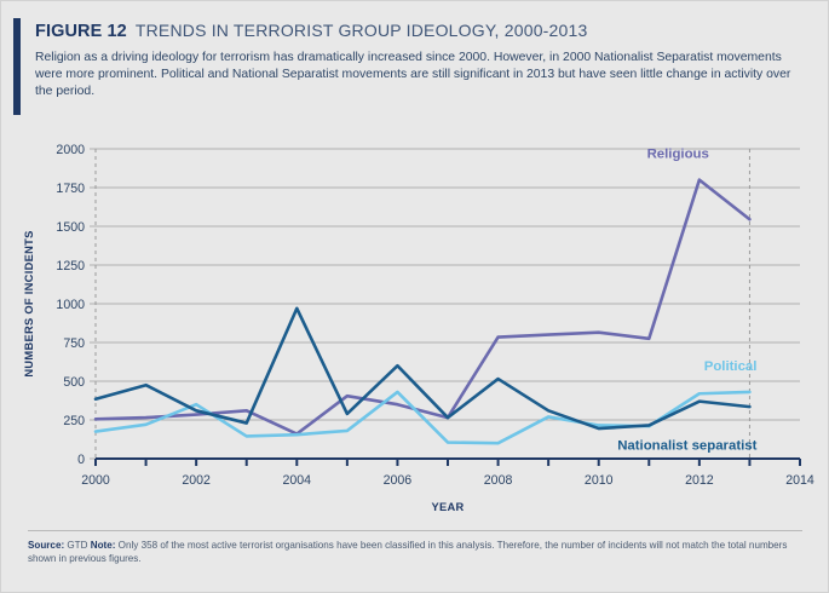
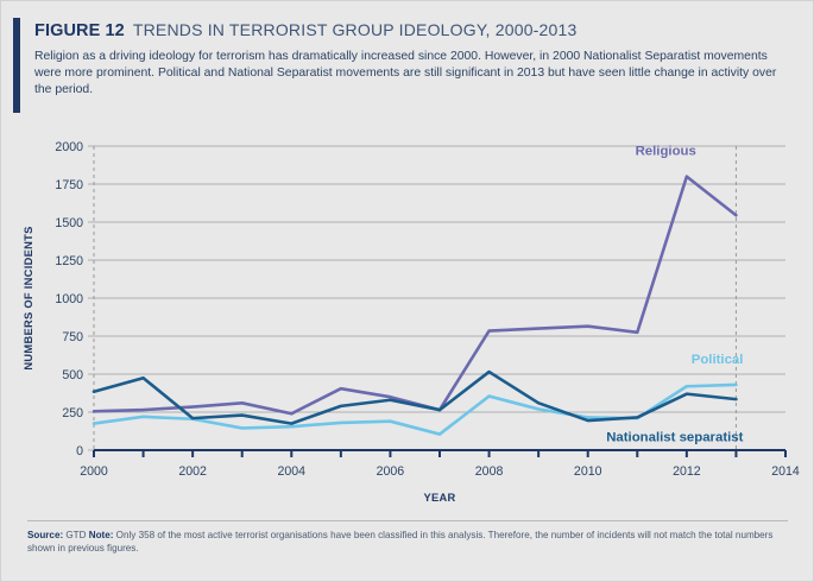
Political/2002: 350 -> 200
Nationalist separatist/2002: 310 -> 210
Religious/2004: 160 -> 240
Nationalist separatist/2004: 970 -> 180
Political/2006: 430 -> 190
Nationalist separatist/2006: 600 -> 330
Political/2008: 100 -> 360
